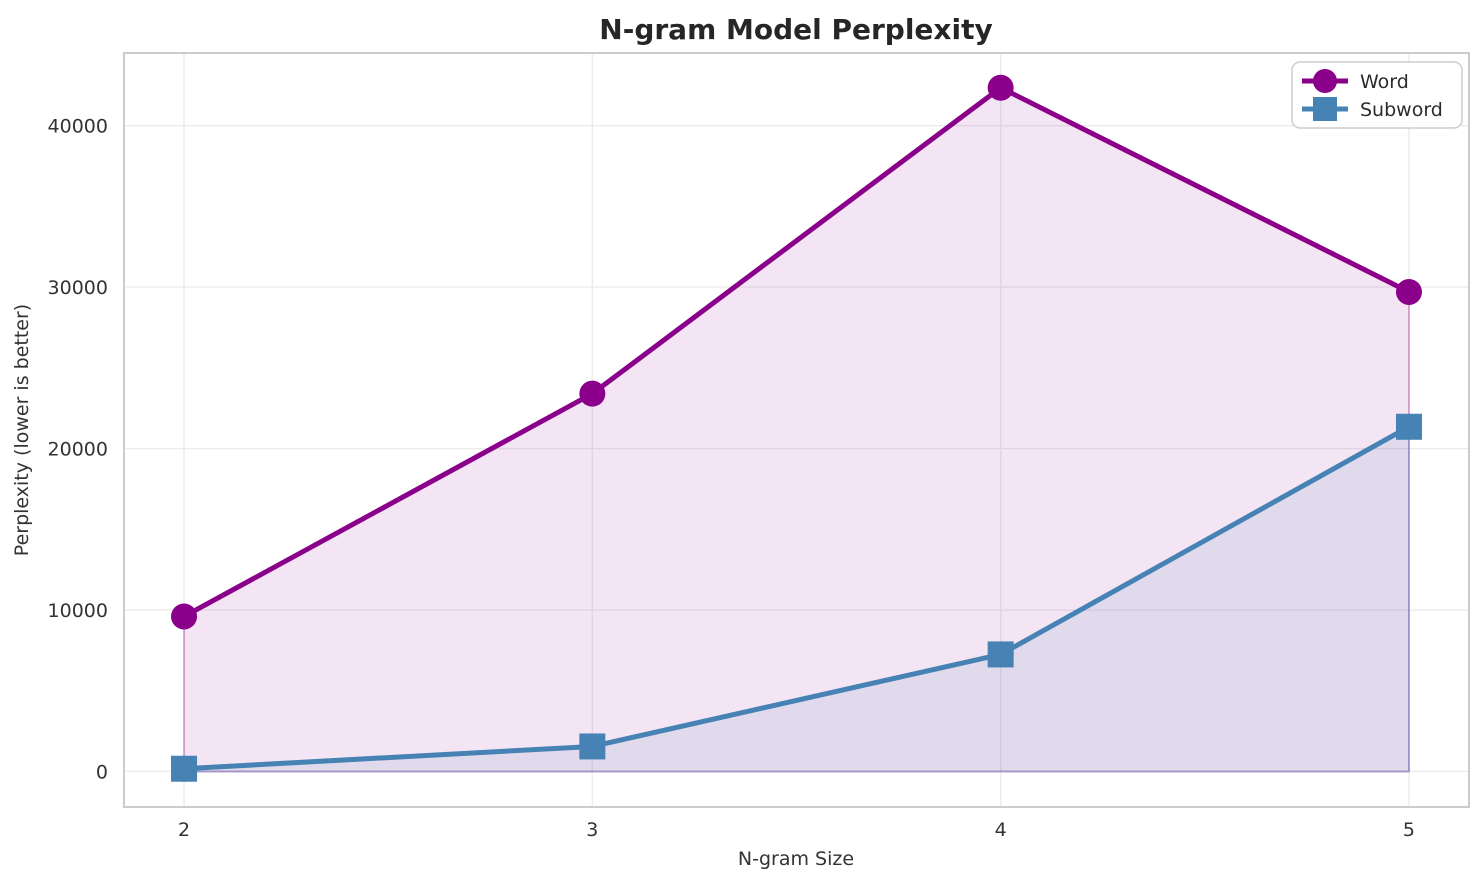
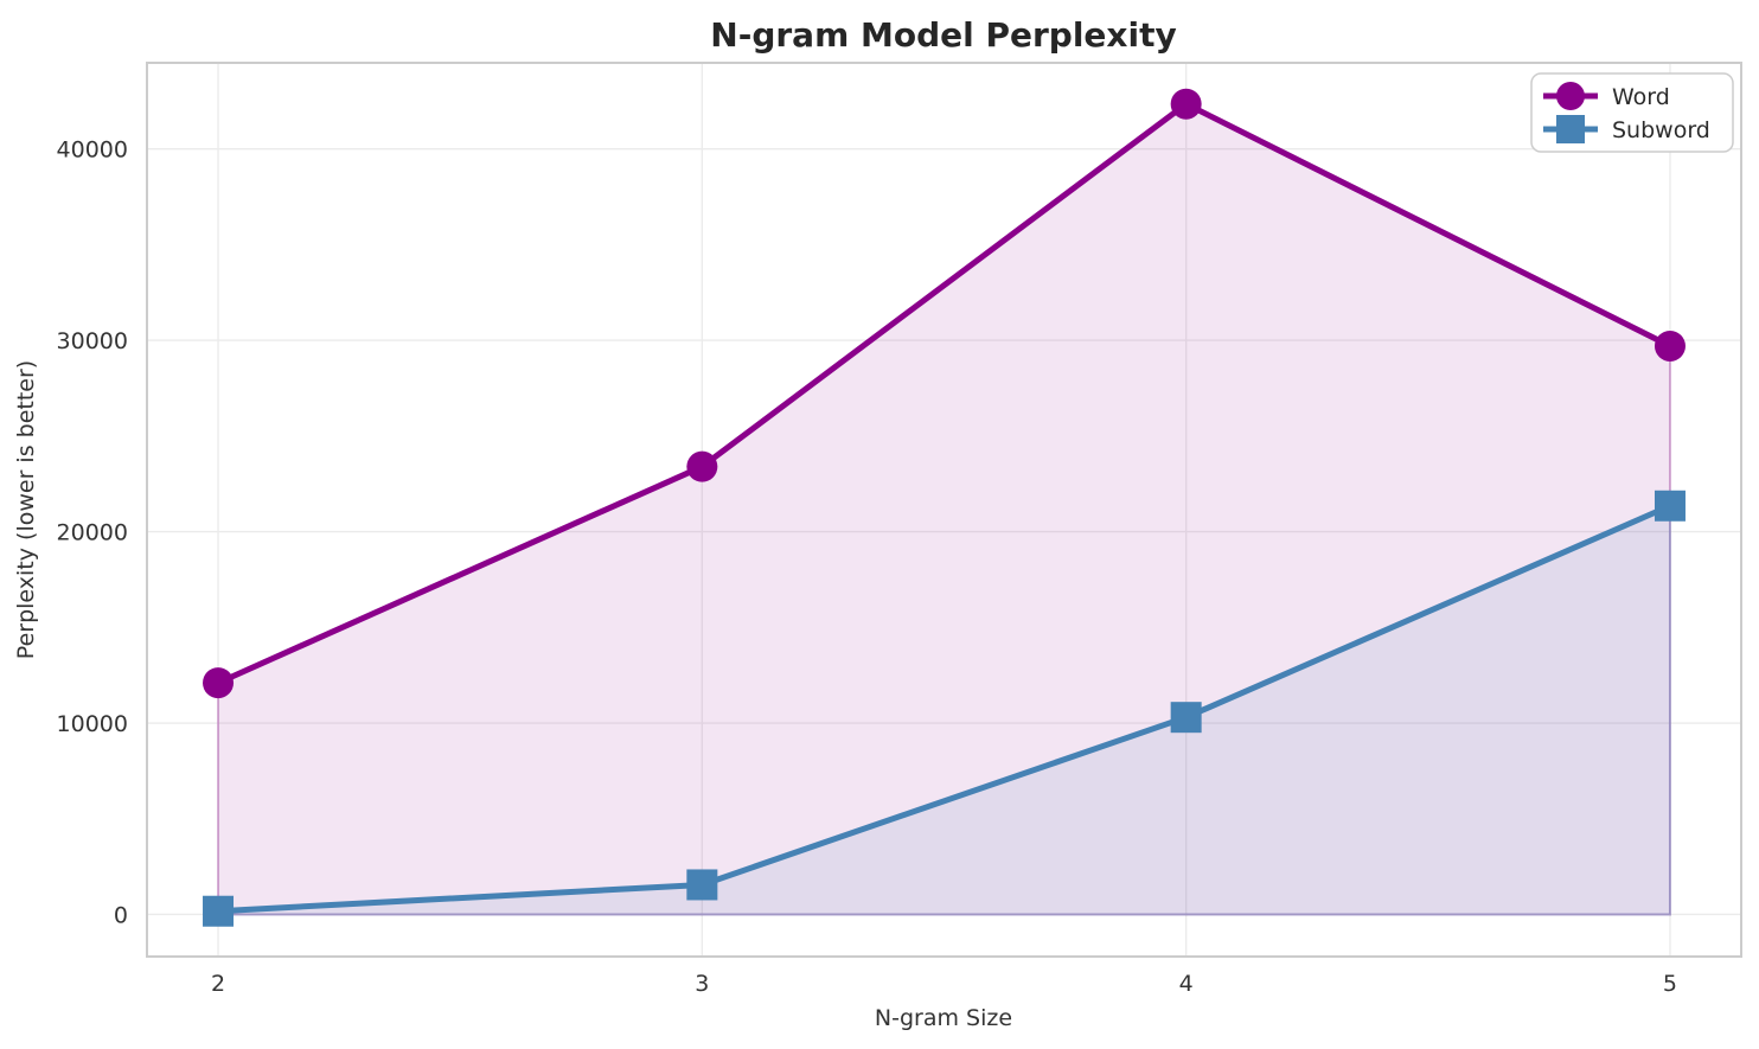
Word/2: 9600 -> 12100
Subword/4: 7200 -> 10300
